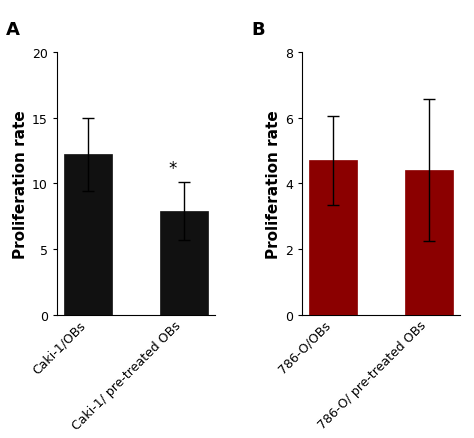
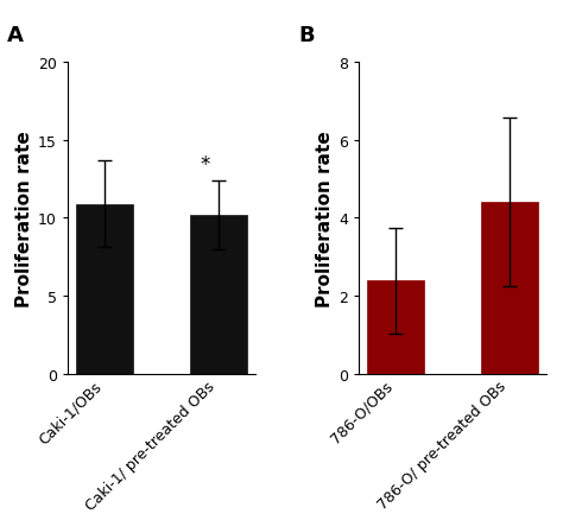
Caki-1/OBs: 12.2 -> 10.9
Caki-1/ pre-treated OBs: 7.9 -> 10.2
786-O/OBs: 4.7 -> 2.4
